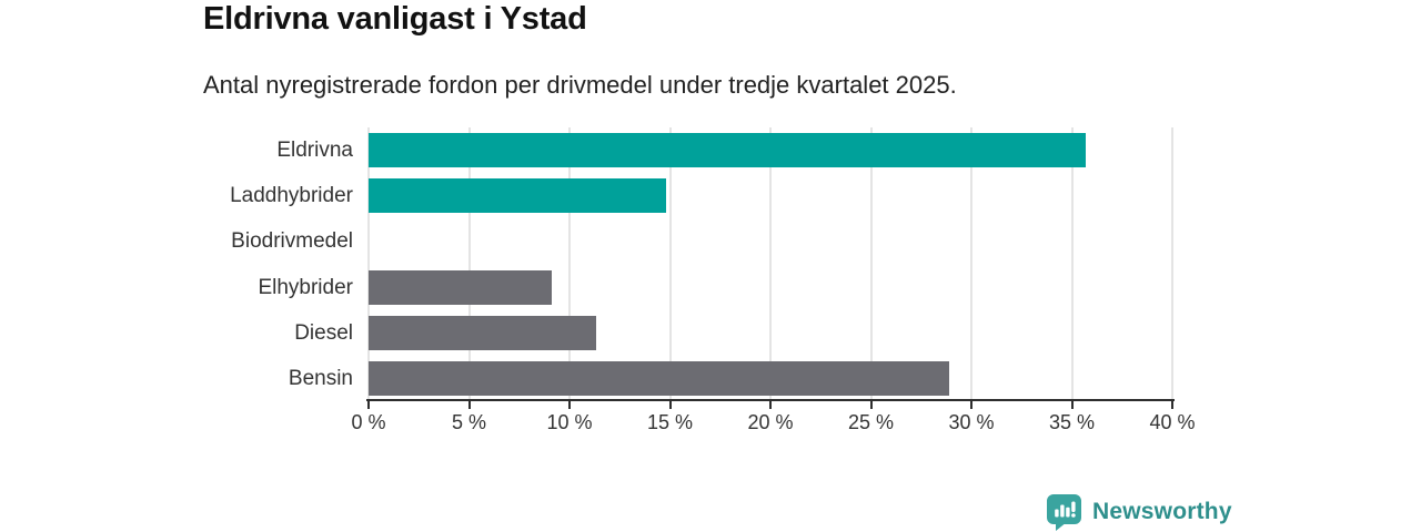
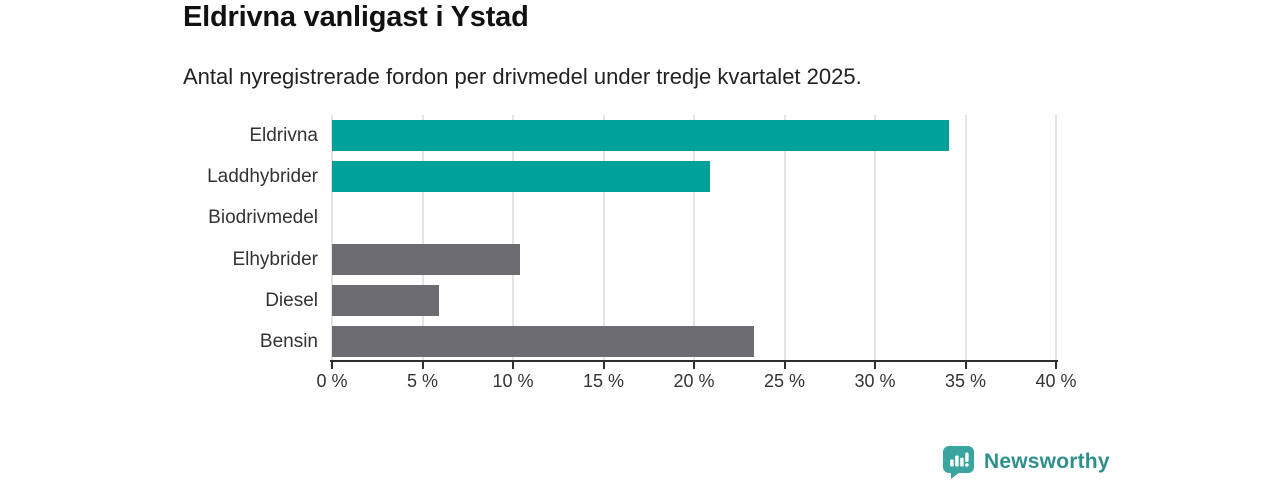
Eldrivna: 35.7% -> 34.1%
Laddhybrider: 14.8% -> 20.9%
Elhybrider: 9.1% -> 10.4%
Diesel: 11.3% -> 5.9%
Bensin: 28.9% -> 23.3%
